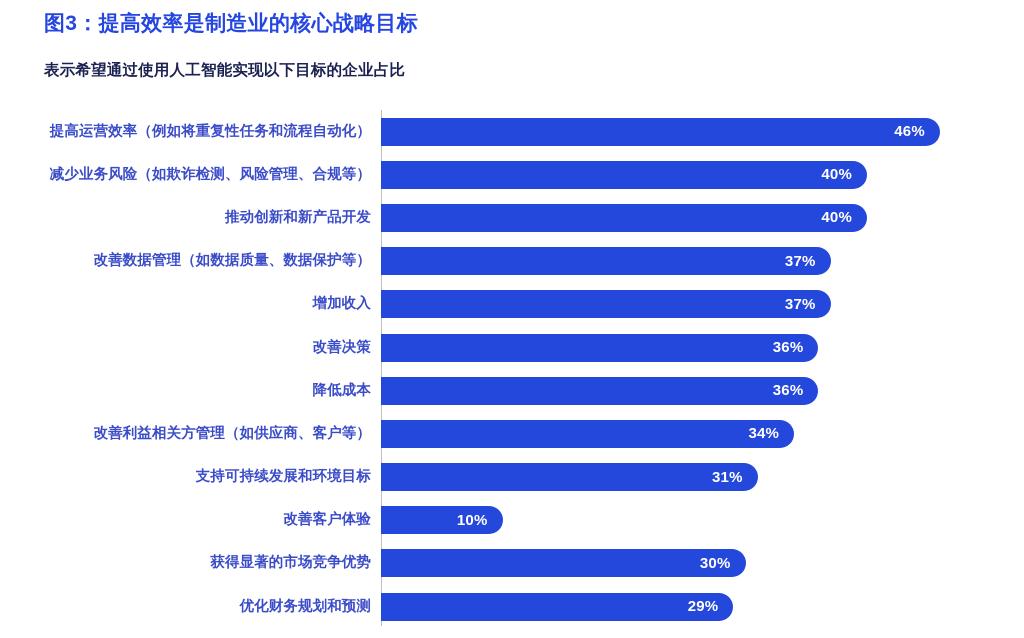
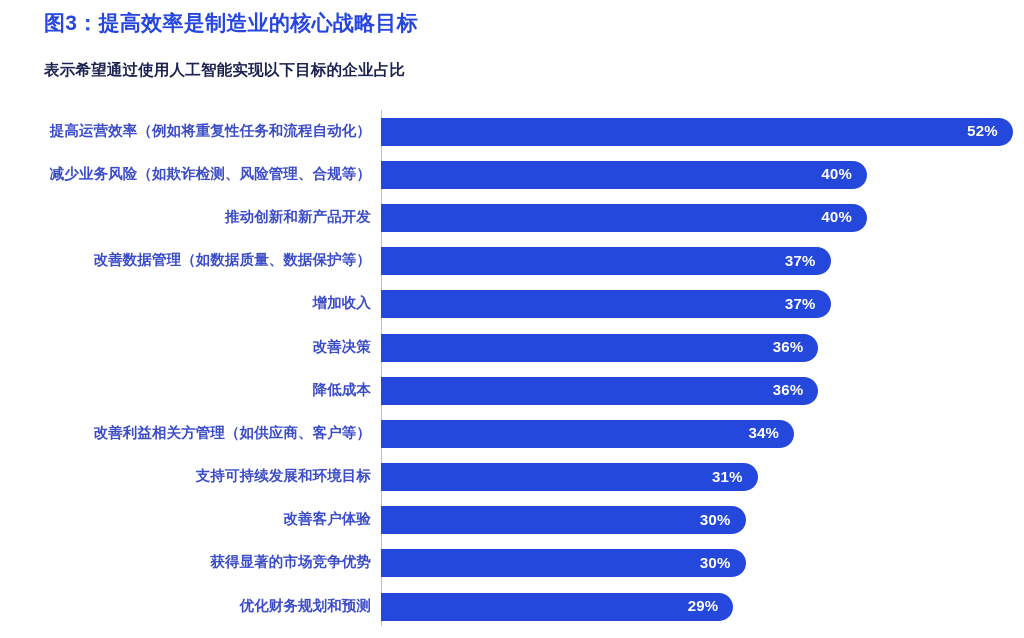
提高运营效率（例如将重复性任务和流程自动化）: 46% -> 52%
改善客户体验: 10% -> 30%
